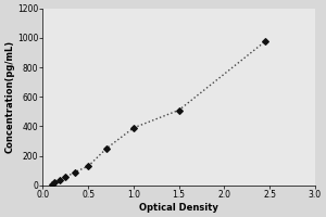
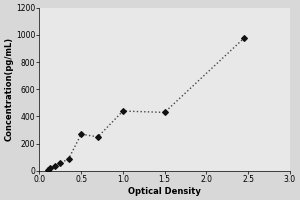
0.5: 130 -> 270
1.0: 390 -> 440
1.5: 510 -> 430
